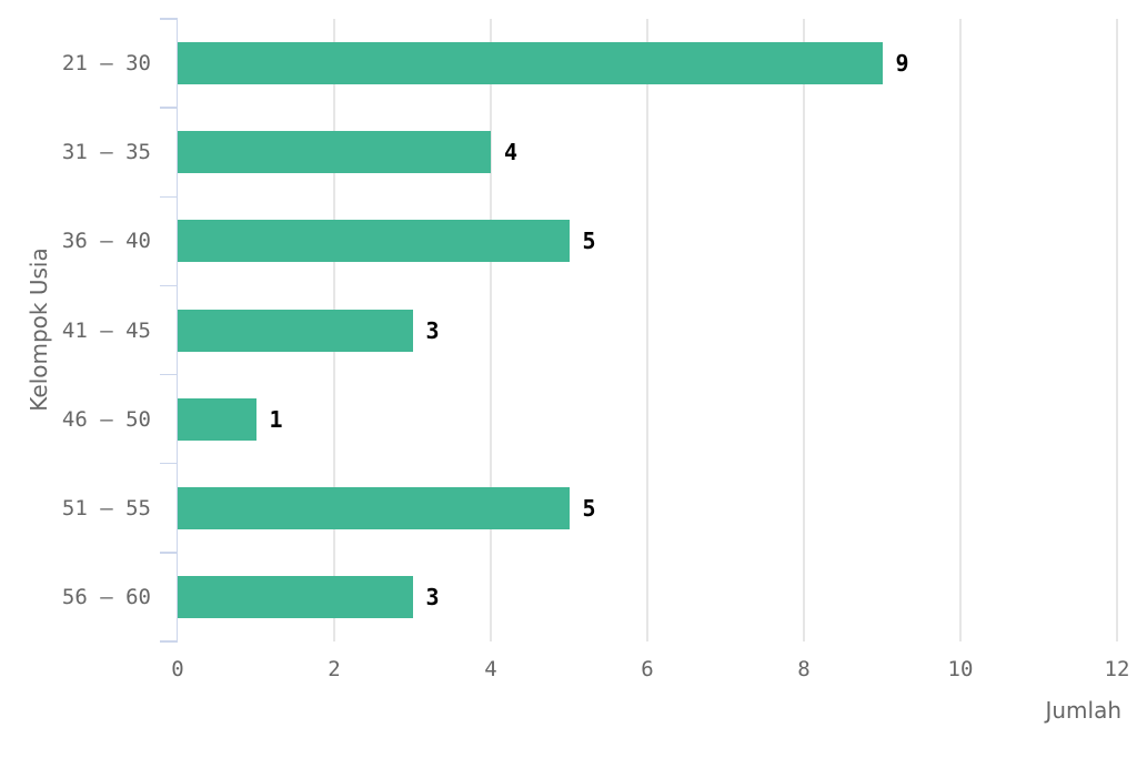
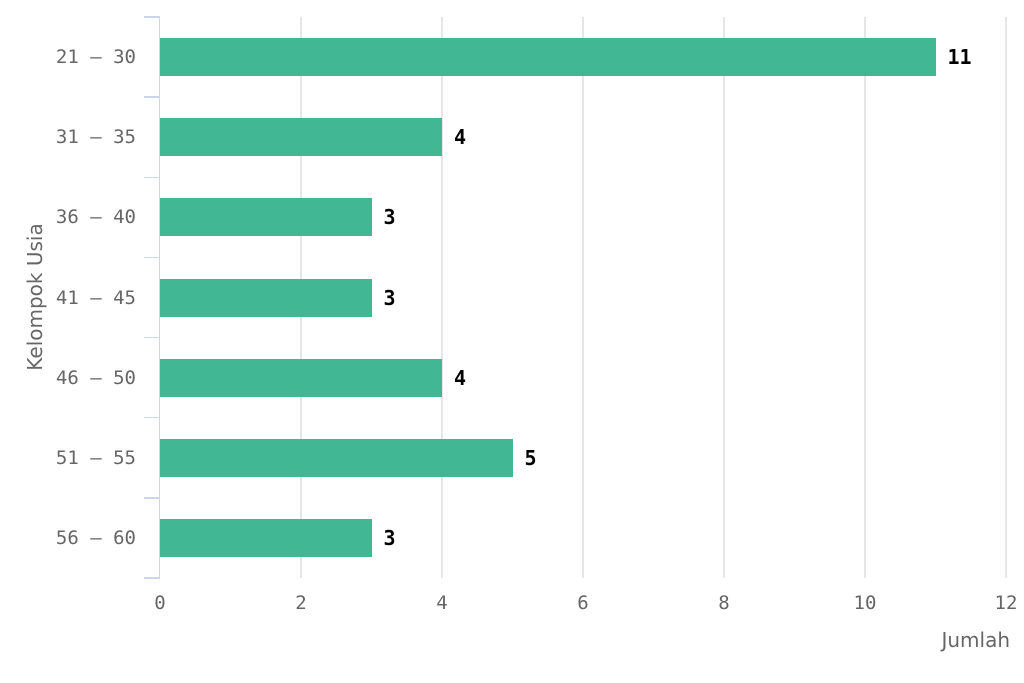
21 – 30: 9 -> 11
36 – 40: 5 -> 3
46 – 50: 1 -> 4
